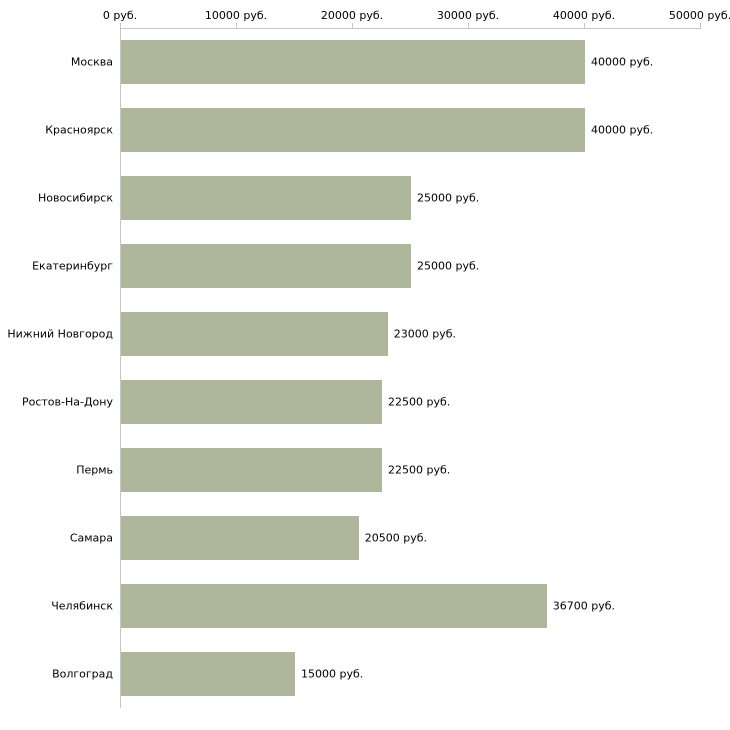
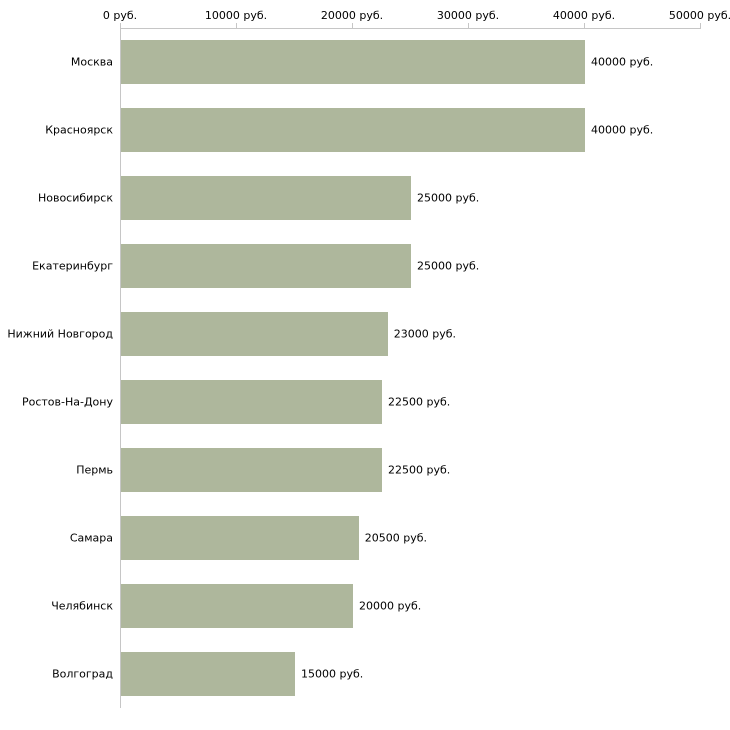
Челябинск: 36700 -> 20000
